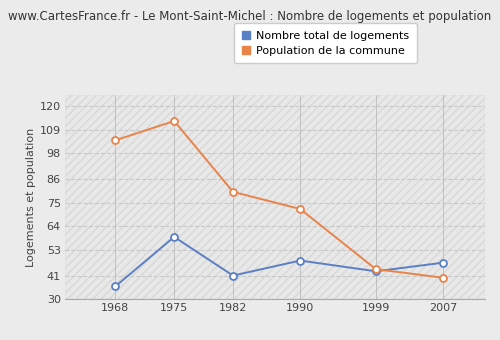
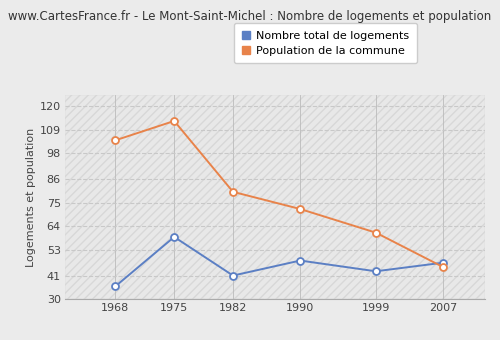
Population de la commune/1999: 44 -> 61
Population de la commune/2007: 40 -> 45
